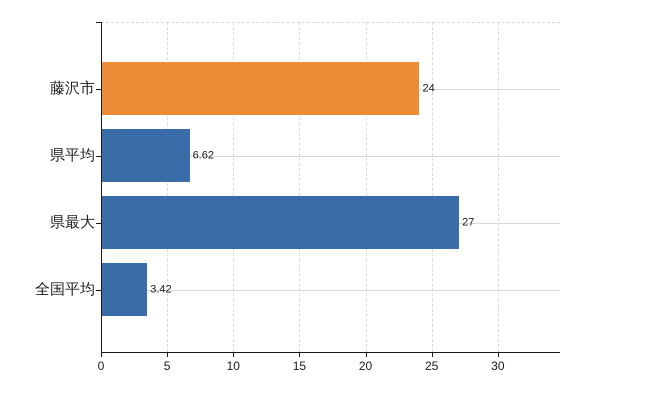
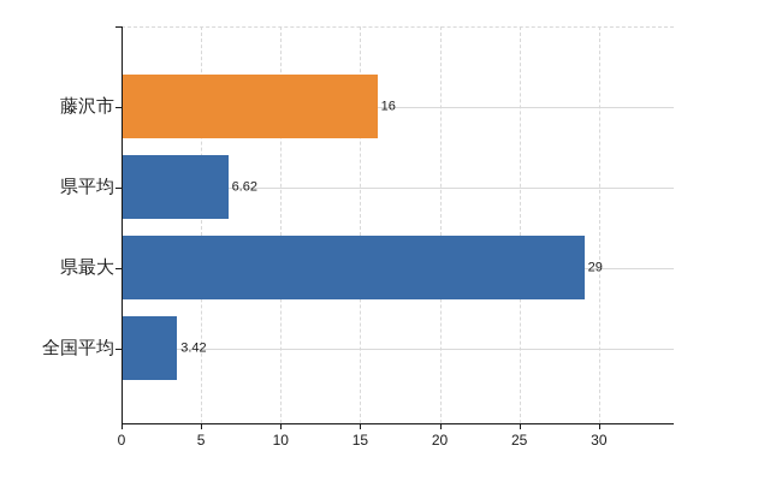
藤沢市: 24 -> 16
県最大: 27 -> 29
